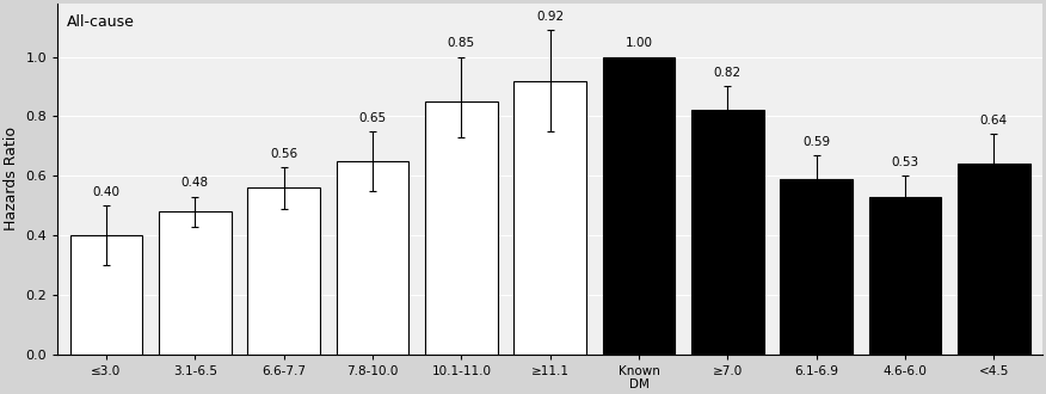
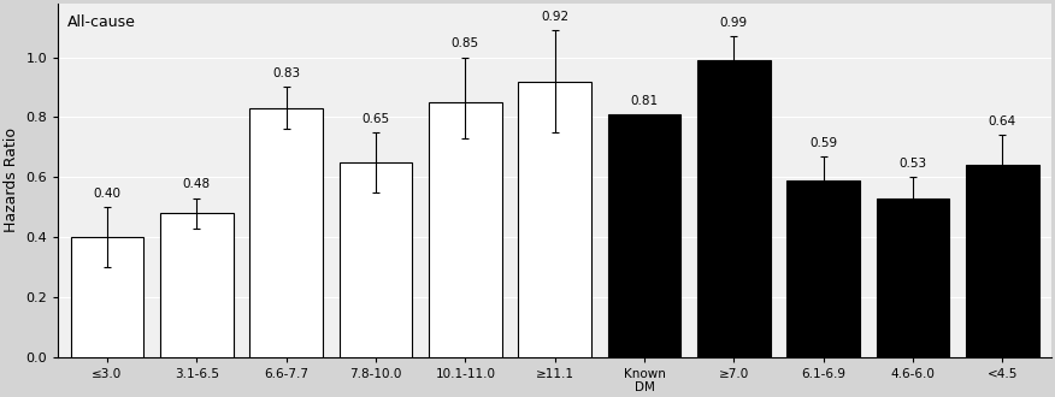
6.6-7.7: 0.56 -> 0.83
Known DM: 1.00 -> 0.81
≥7.0: 0.82 -> 0.99
